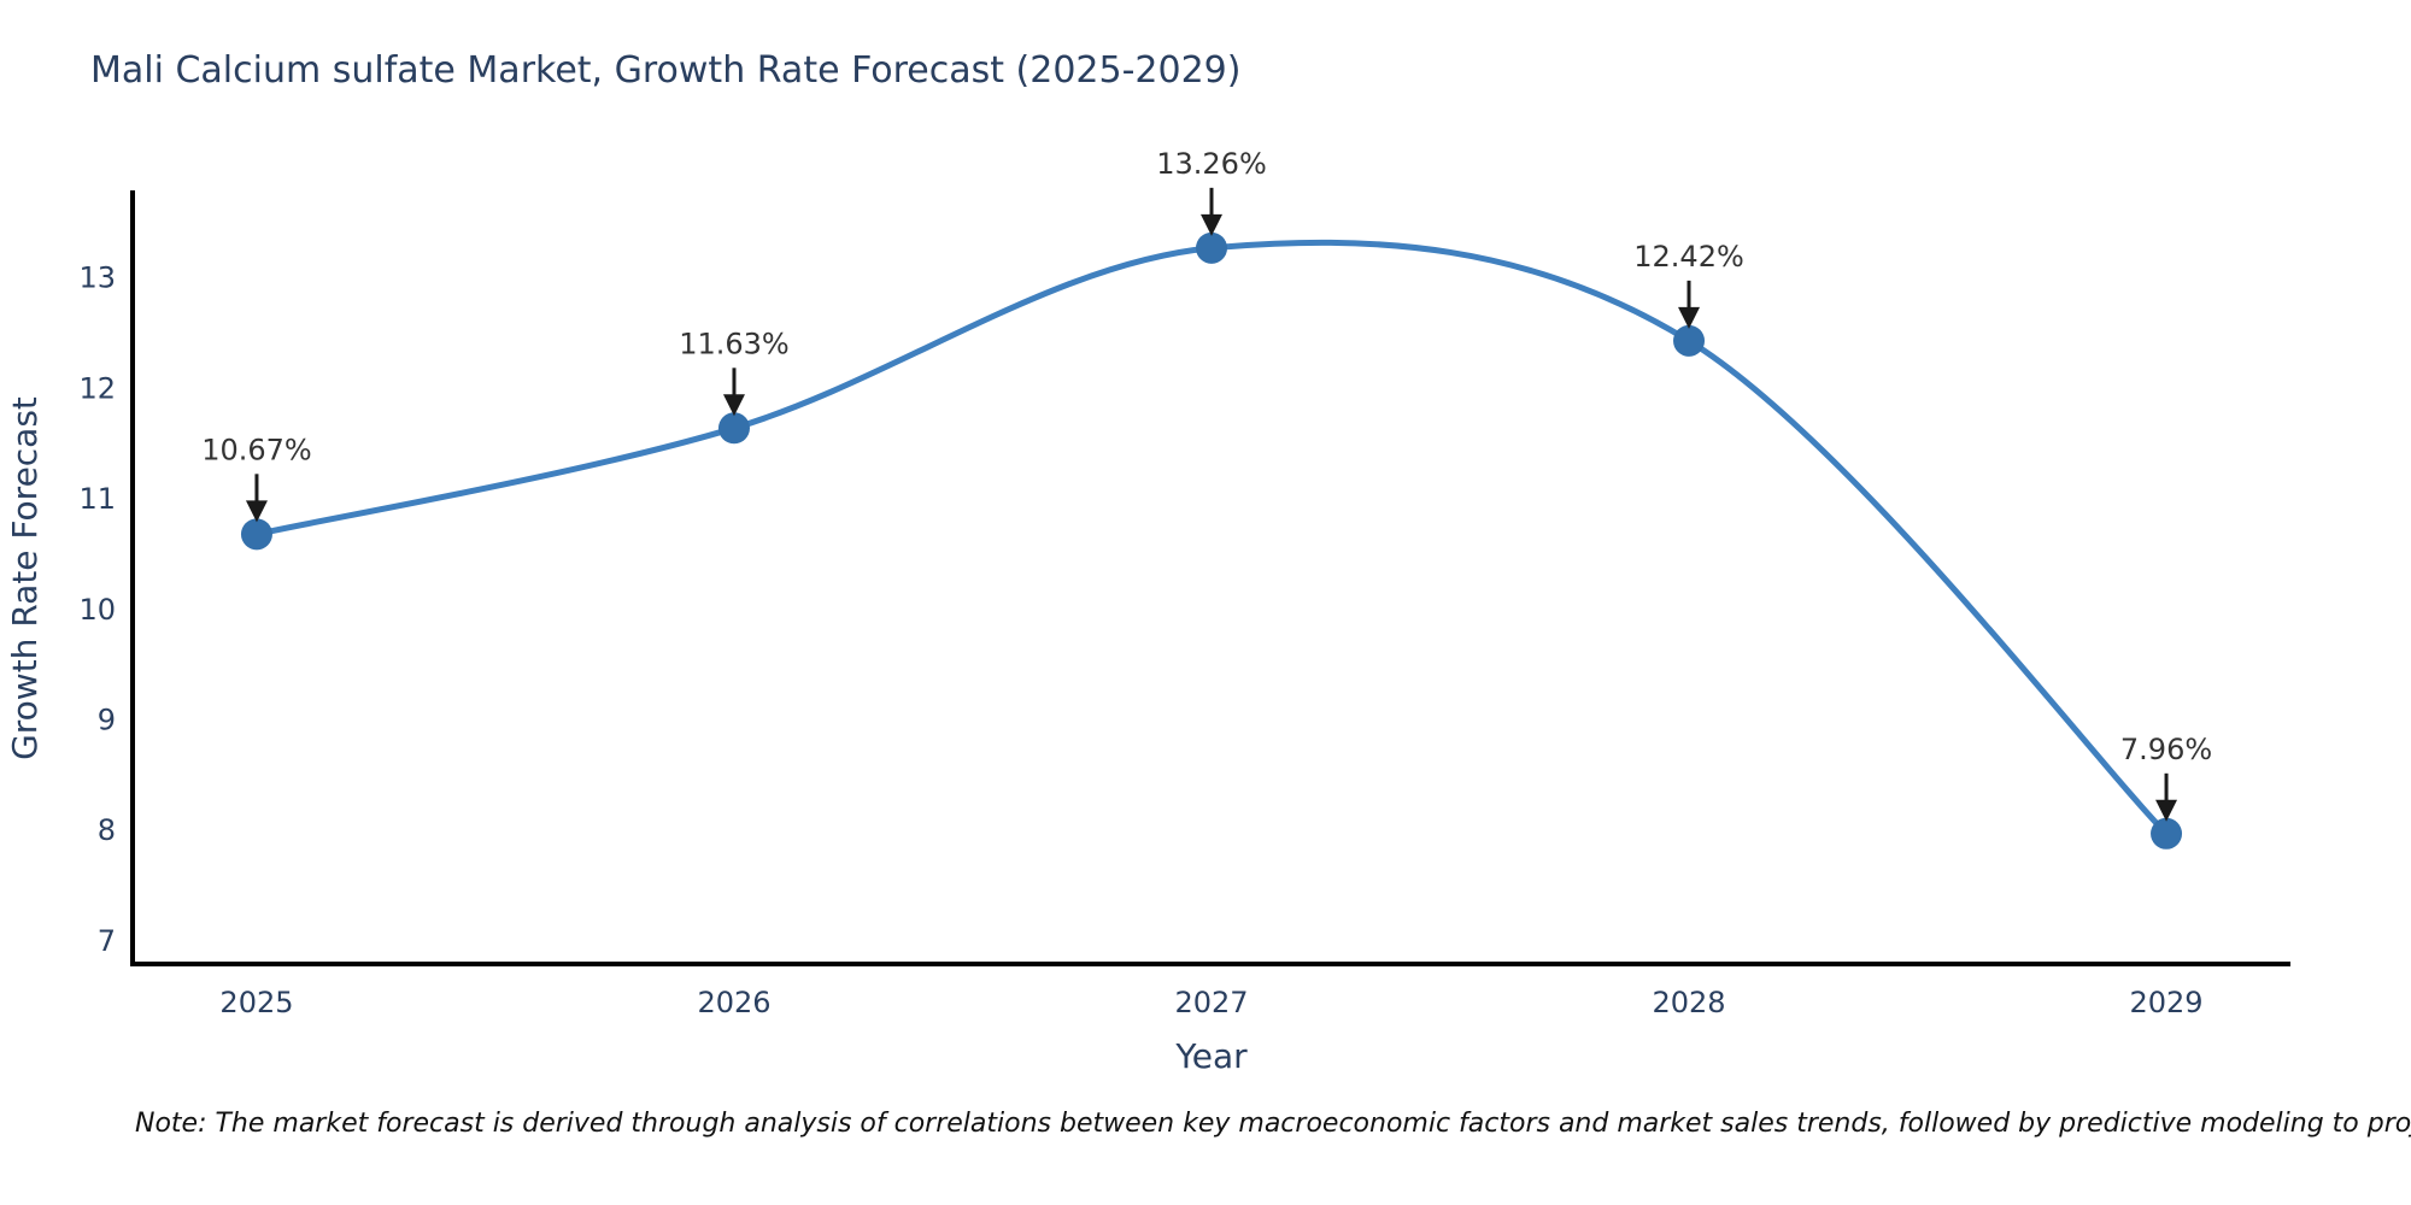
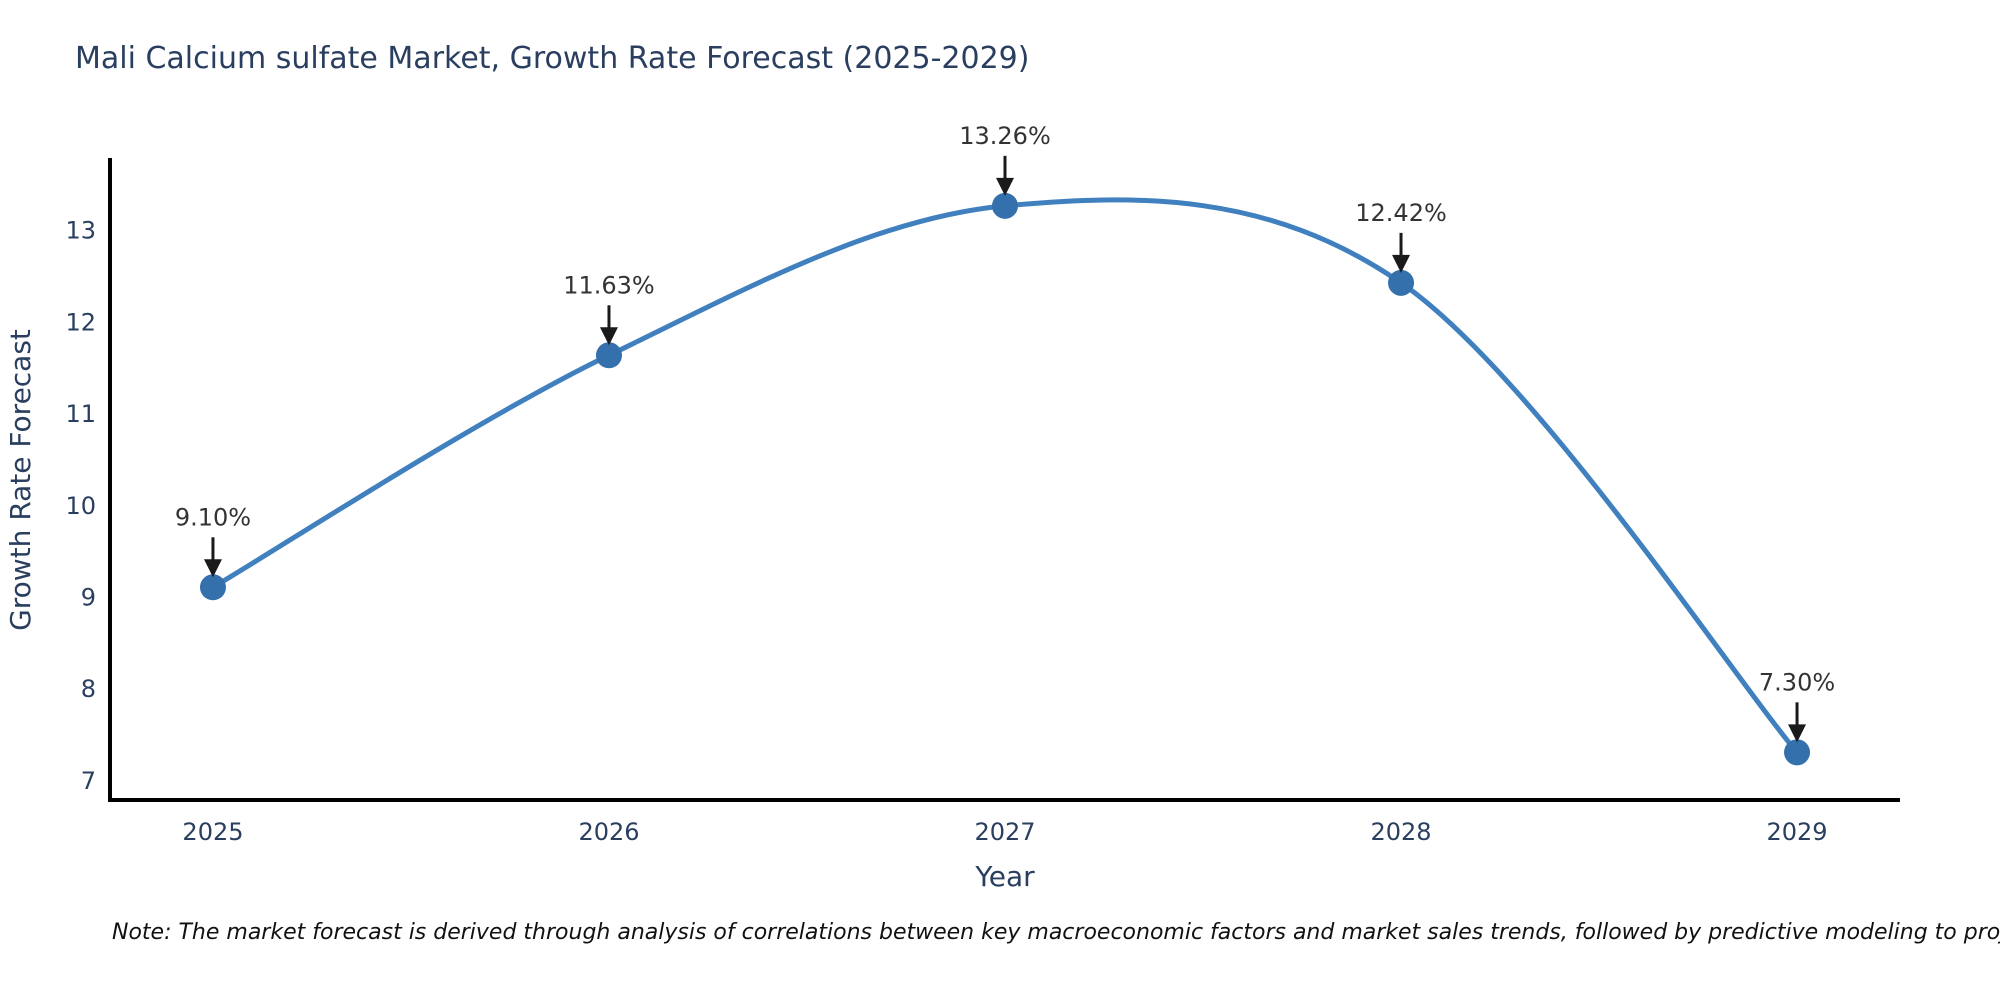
2025: 10.67% -> 9.10%
2029: 7.96% -> 7.30%
